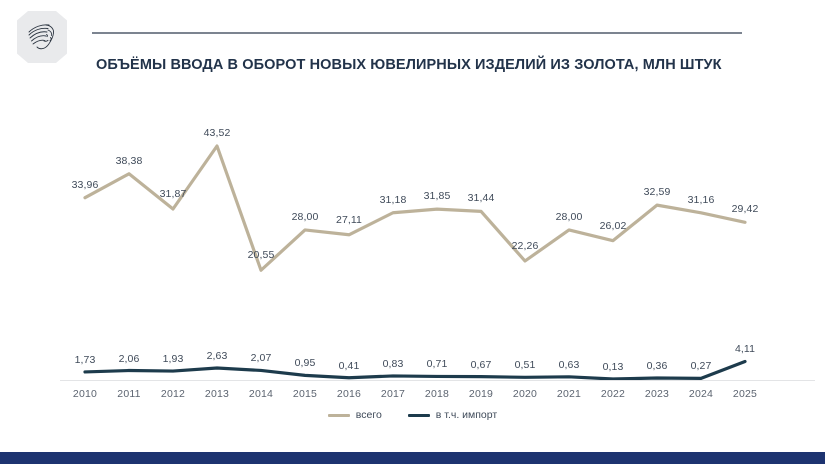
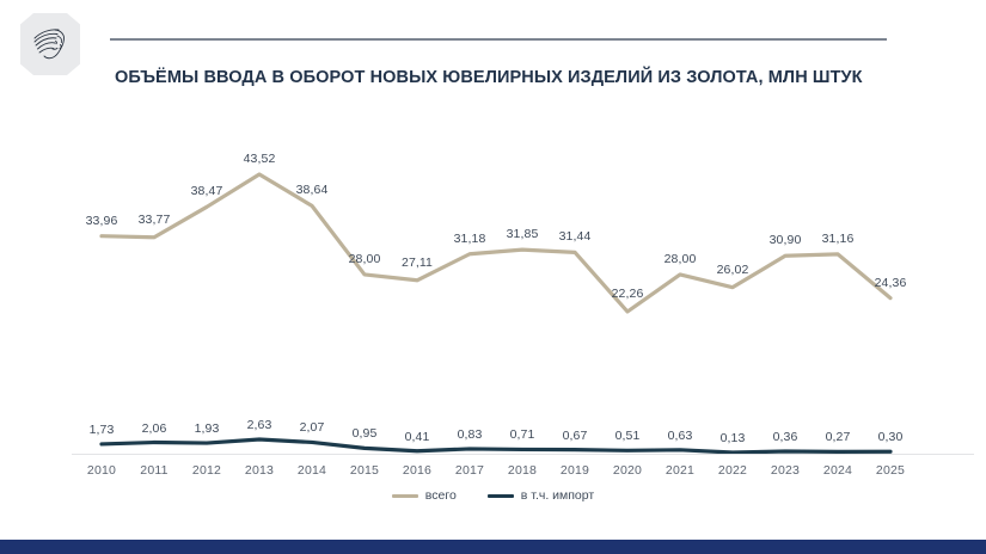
всего/2011: 38,38 -> 33,77
всего/2012: 31,87 -> 38,47
всего/2014: 20,55 -> 38,64
всего/2023: 32,59 -> 30,90
всего/2025: 29,42 -> 24,36
в т.ч. импорт/2025: 4,11 -> 0,30
